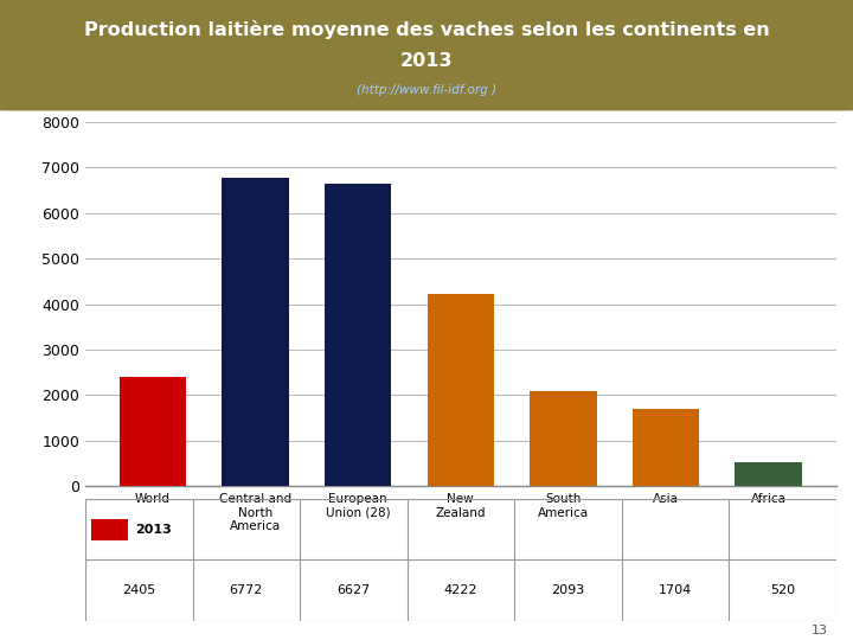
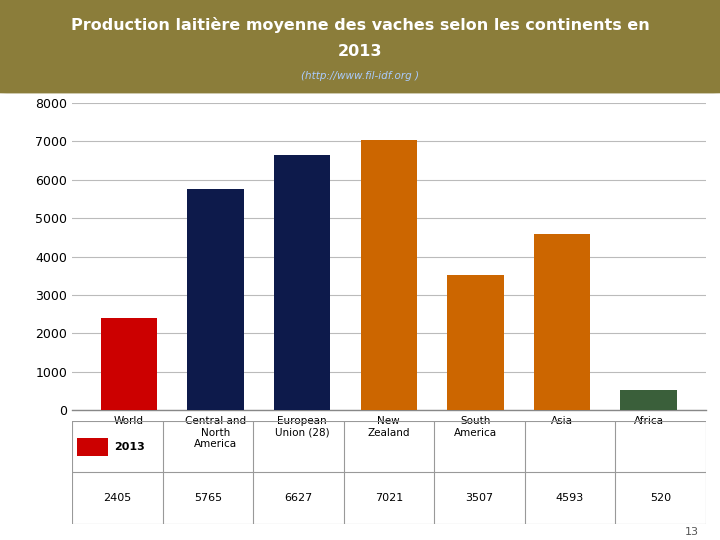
Central and North America: 6772 -> 5765
New Zealand: 4222 -> 7021
South America: 2093 -> 3507
Asia: 1704 -> 4593
